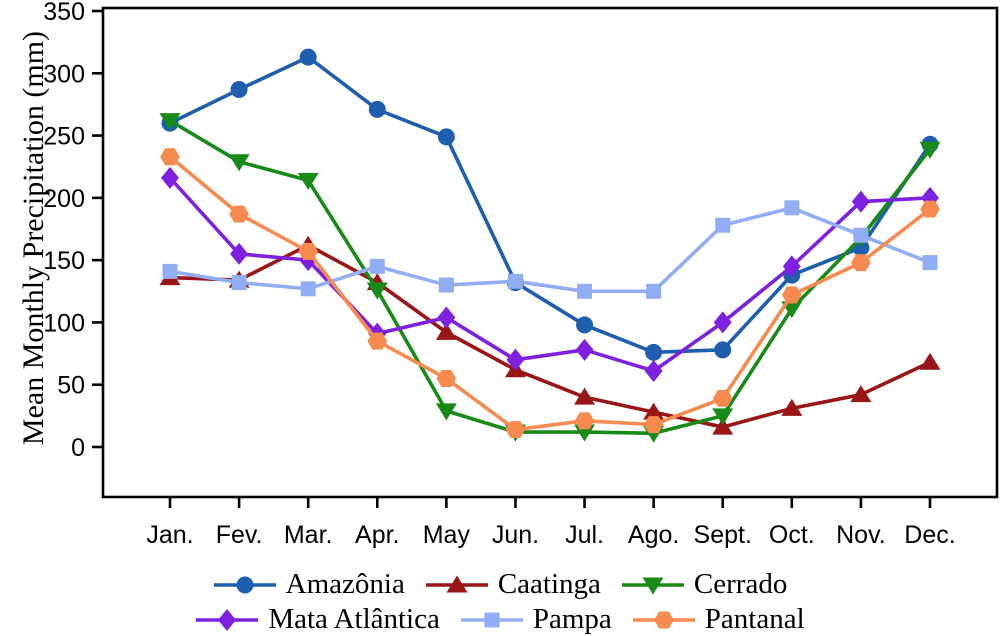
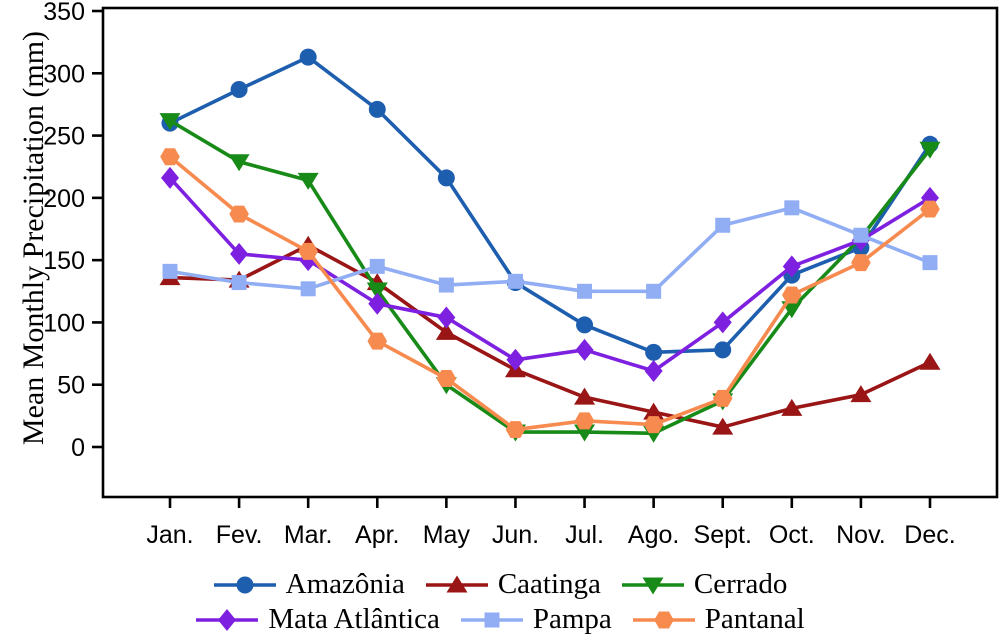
Mata Atlântica/Apr.: 91 -> 115
Amazônia/May: 249 -> 216
Cerrado/May: 29 -> 50
Cerrado/Sept.: 25 -> 37
Mata Atlântica/Nov.: 197 -> 166
